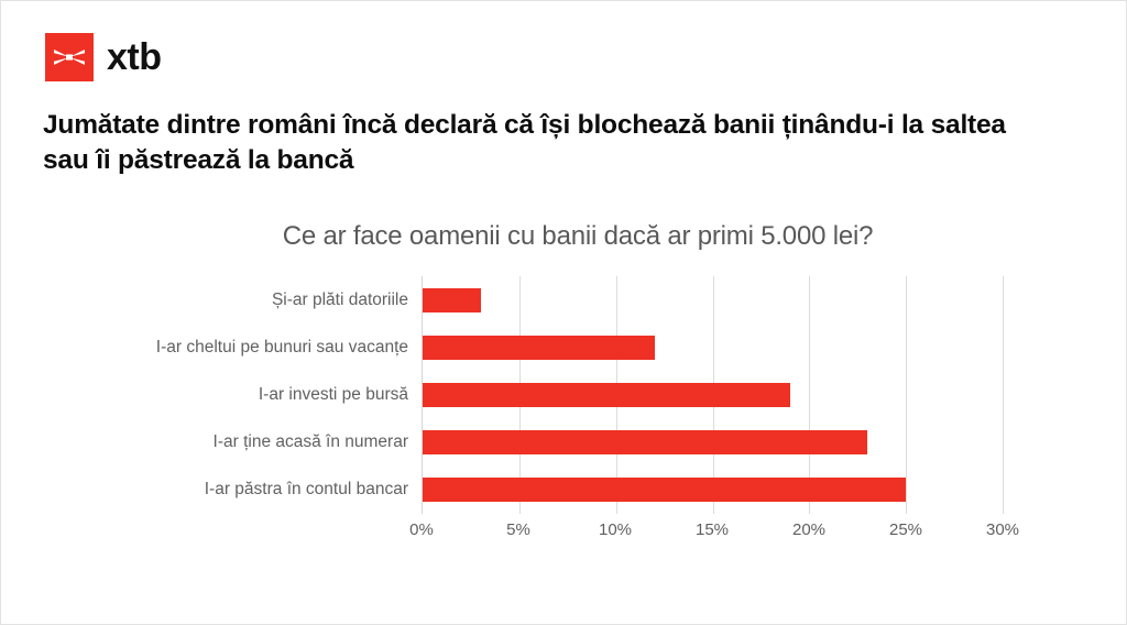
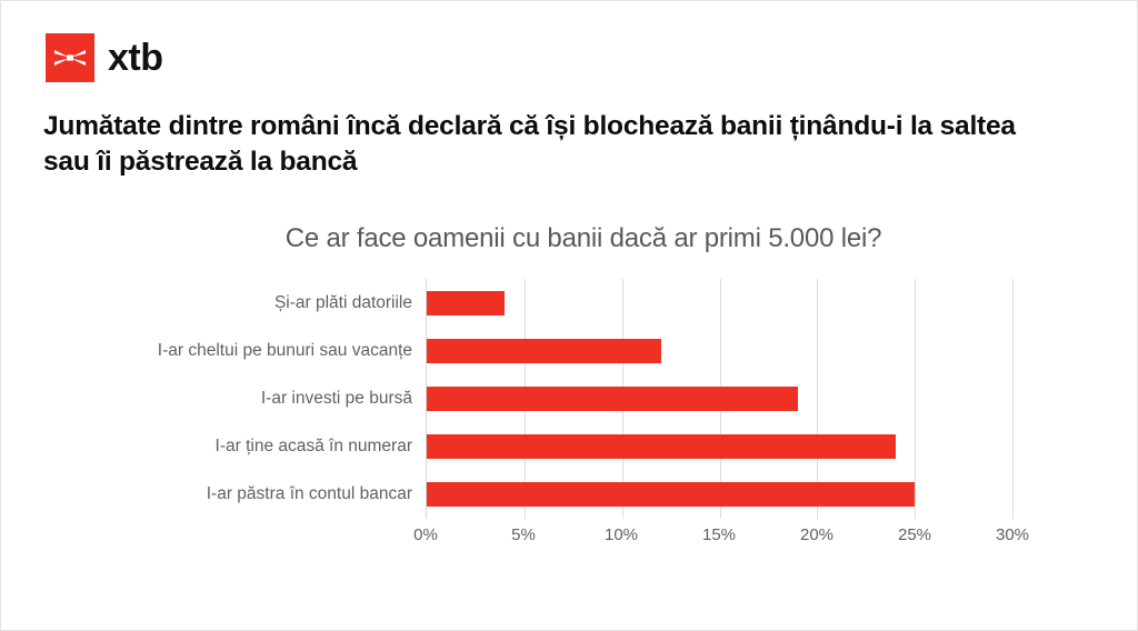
Și-ar plăti datoriile: 3% -> 4%
I-ar ține acasă în numerar: 23% -> 24%
